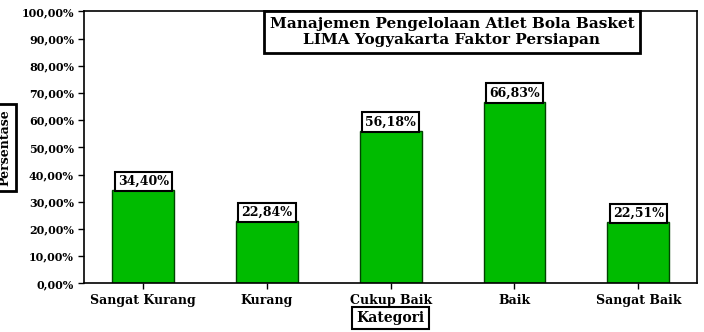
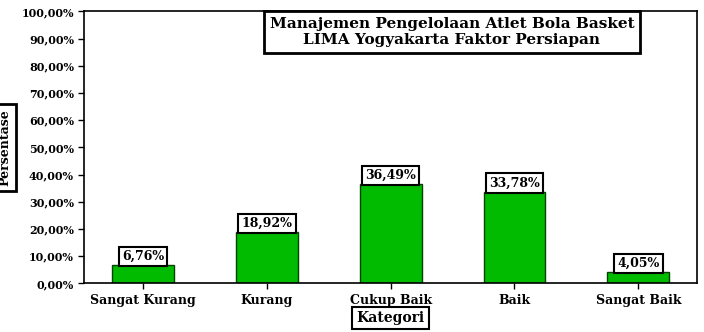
Sangat Kurang: 34,40% -> 6,76%
Kurang: 22,84% -> 18,92%
Cukup Baik: 56,18% -> 36,49%
Baik: 66,83% -> 33,78%
Sangat Baik: 22,51% -> 4,05%
